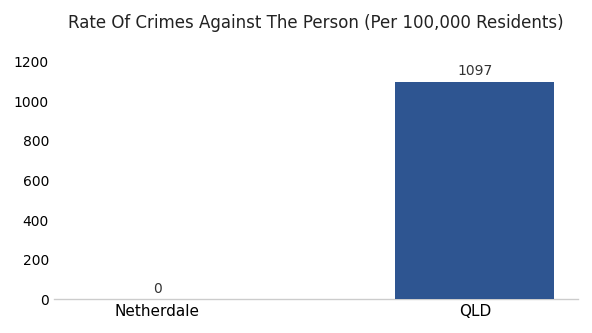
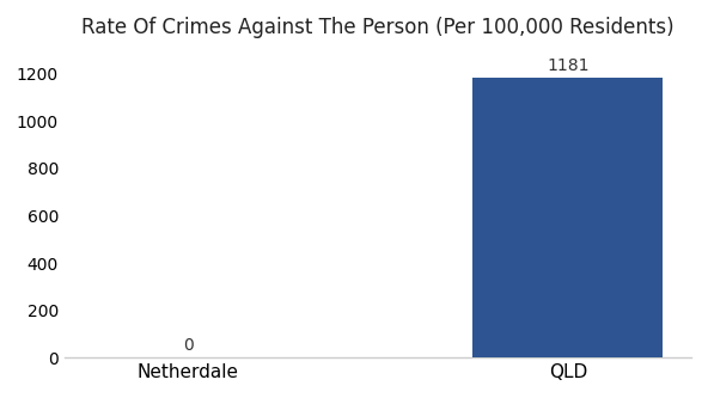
QLD: 1097 -> 1181
